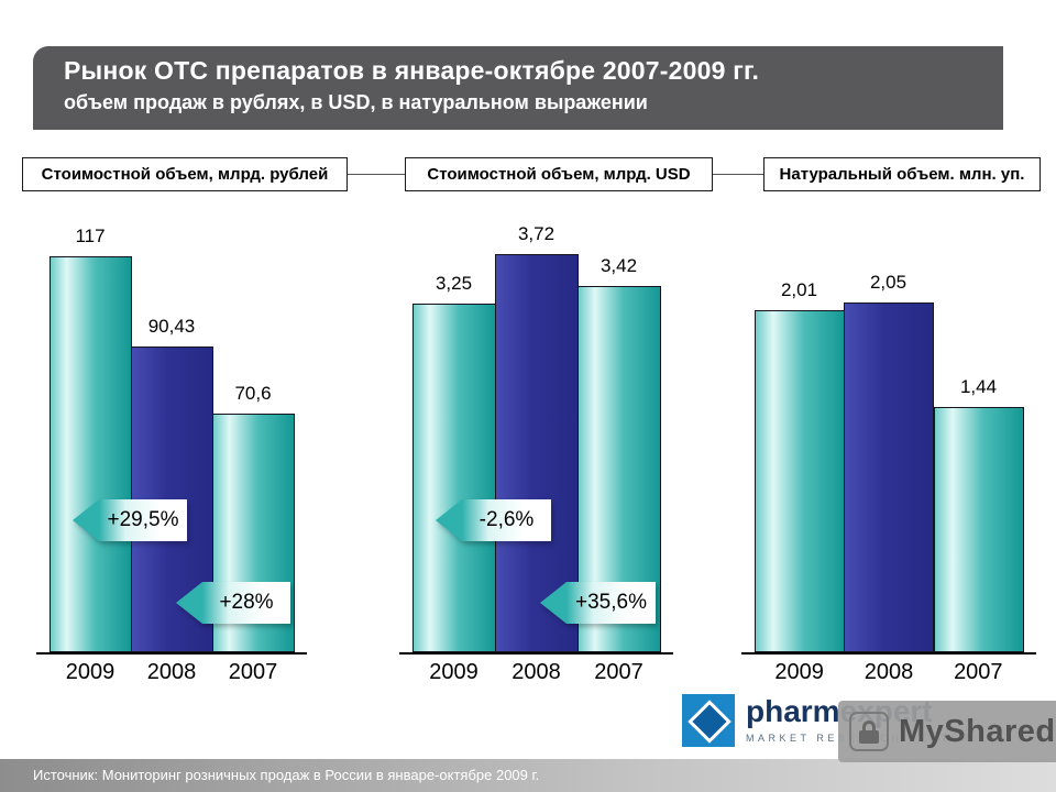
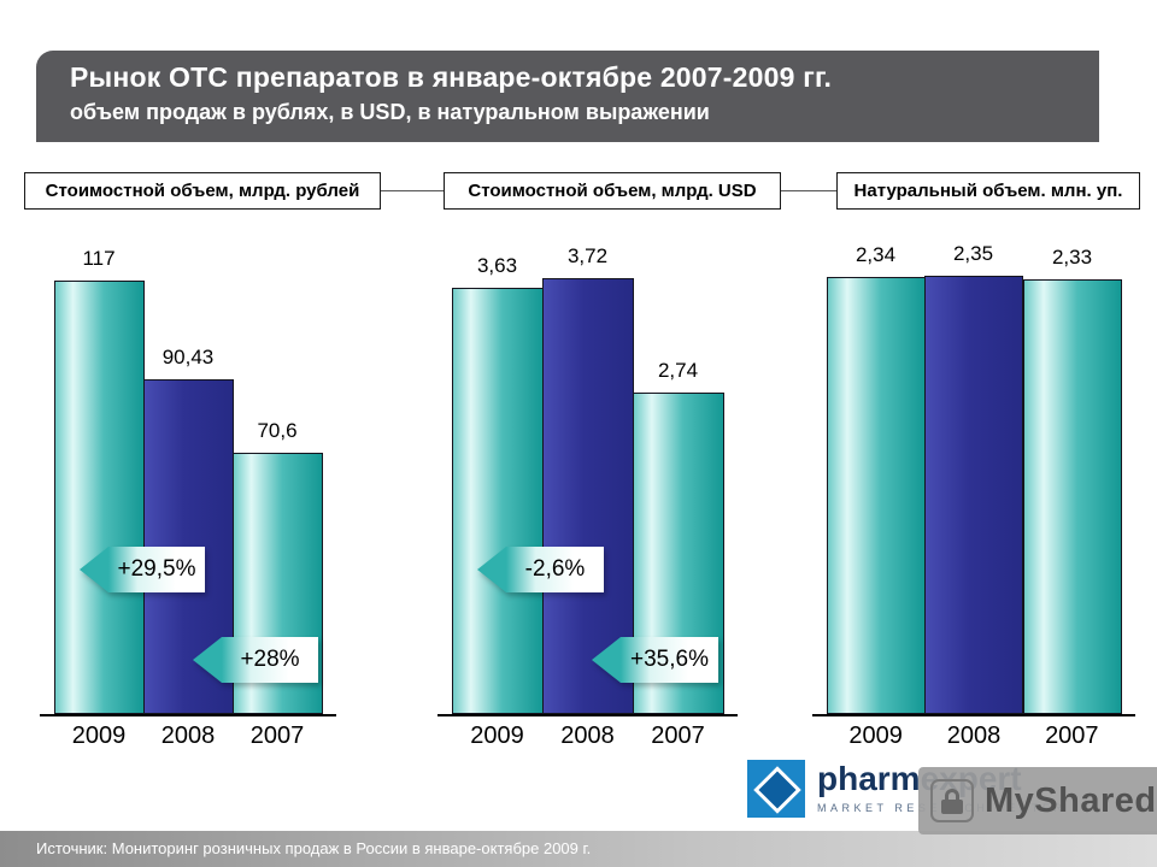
Стоимостной объем, млрд. USD/2009: 3,25 -> 3,63
Стоимостной объем, млрд. USD/2007: 3,42 -> 2,74
Натуральный объем. млн. уп./2009: 2,01 -> 2,34
Натуральный объем. млн. уп./2008: 2,05 -> 2,35
Натуральный объем. млн. уп./2007: 1,44 -> 2,33
